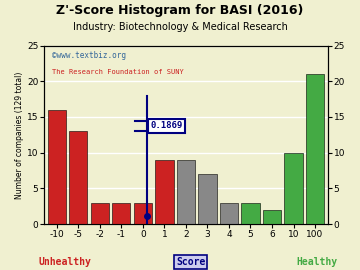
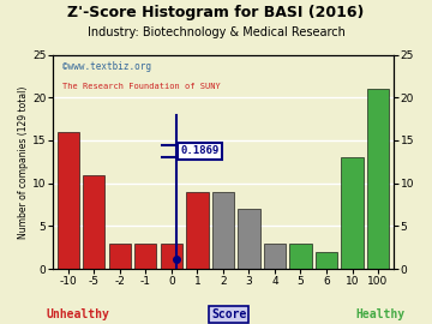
-5: 13 -> 11
10: 10 -> 13
